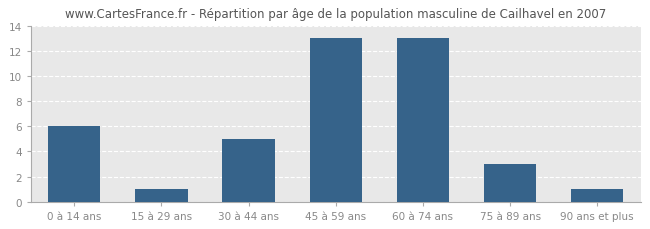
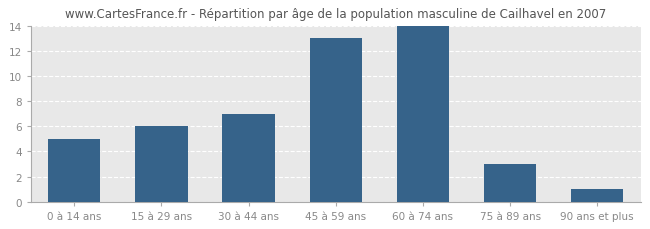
0 à 14 ans: 6 -> 5
15 à 29 ans: 1 -> 6
30 à 44 ans: 5 -> 7
60 à 74 ans: 13 -> 14
